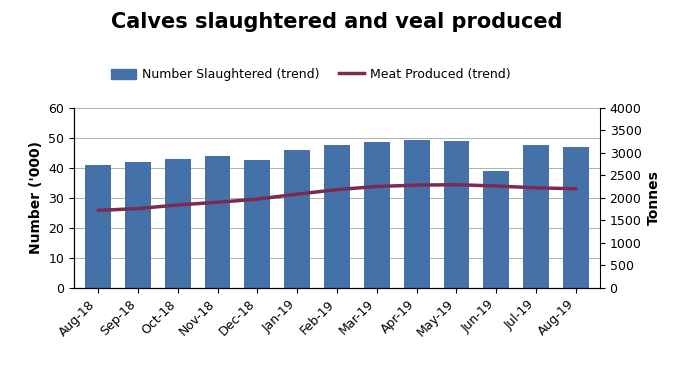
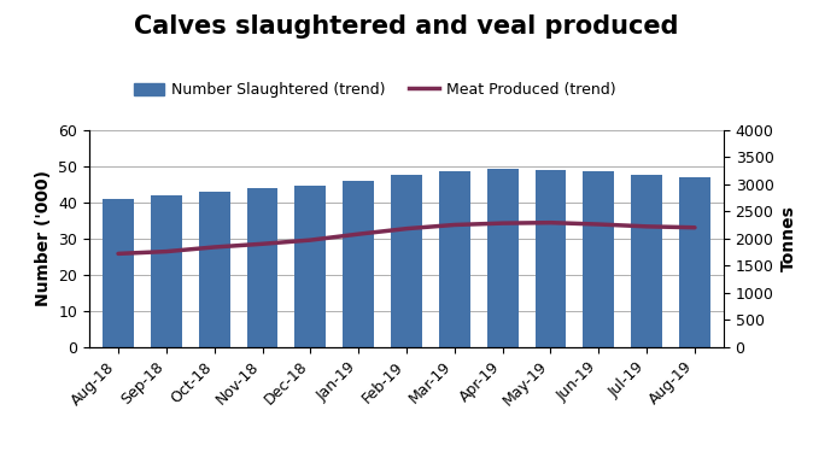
Number Slaughtered (trend)/Dec-18: 42.5 -> 44.5
Number Slaughtered (trend)/Jun-19: 39.0 -> 48.5
